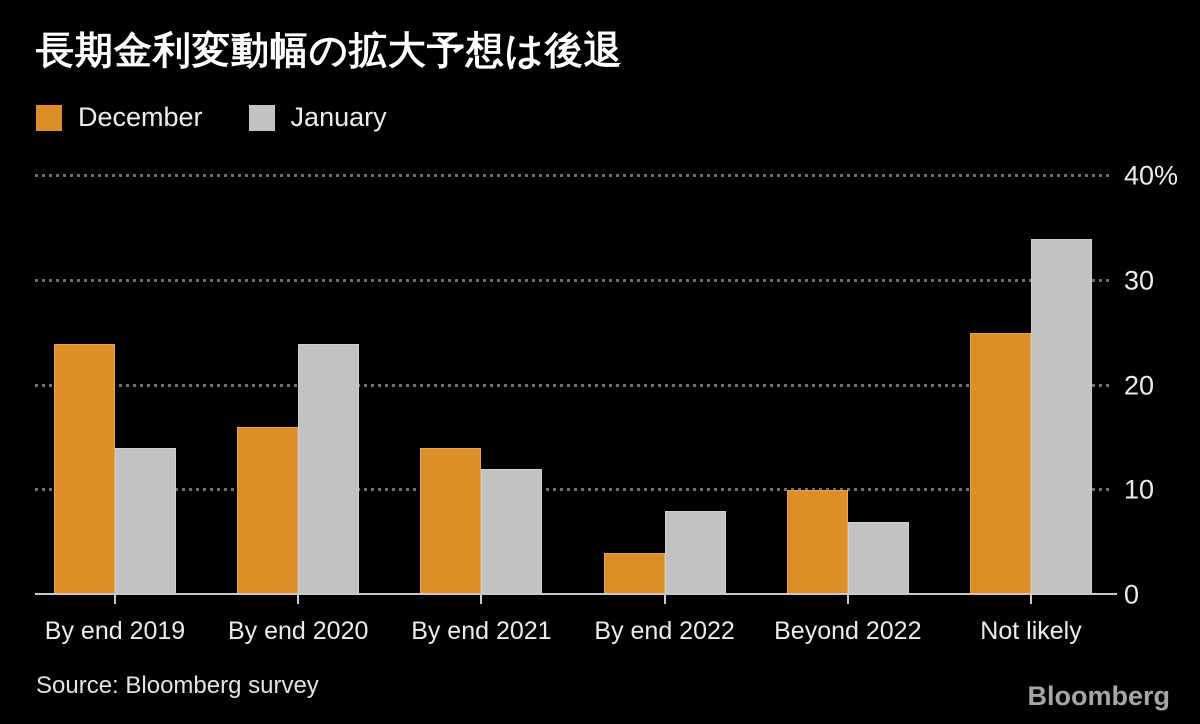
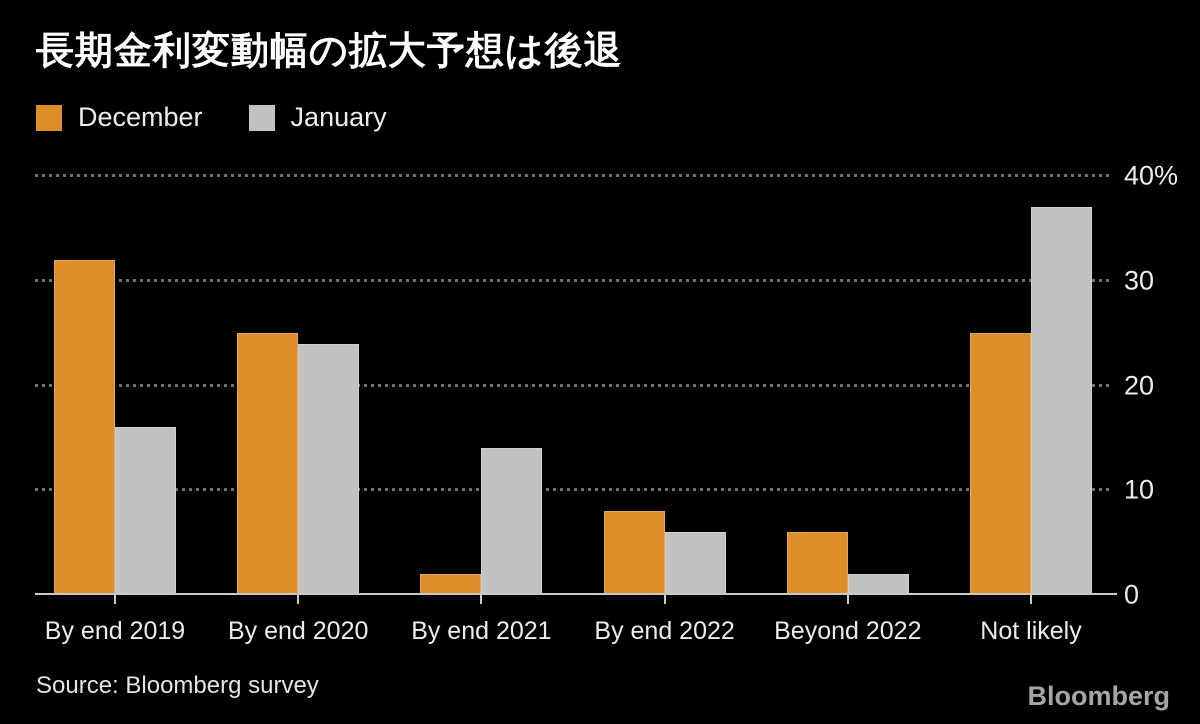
December/By end 2019: 24% -> 32%
January/By end 2019: 14% -> 16%
December/By end 2020: 16% -> 25%
December/By end 2021: 14% -> 2%
January/By end 2021: 12% -> 14%
December/By end 2022: 4% -> 8%
January/By end 2022: 8% -> 6%
December/Beyond 2022: 10% -> 6%
January/Beyond 2022: 7% -> 2%
January/Not likely: 34% -> 37%
